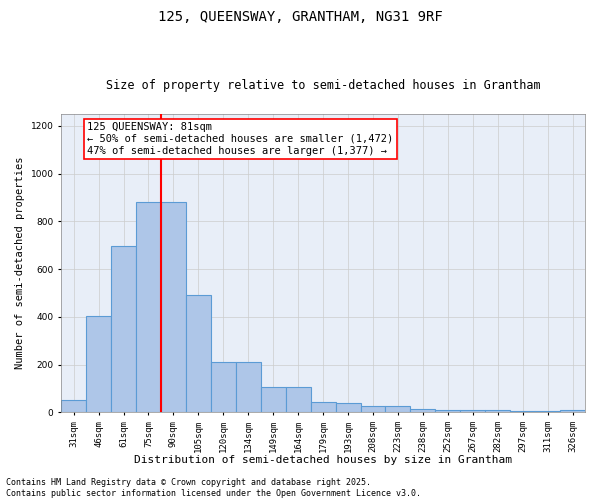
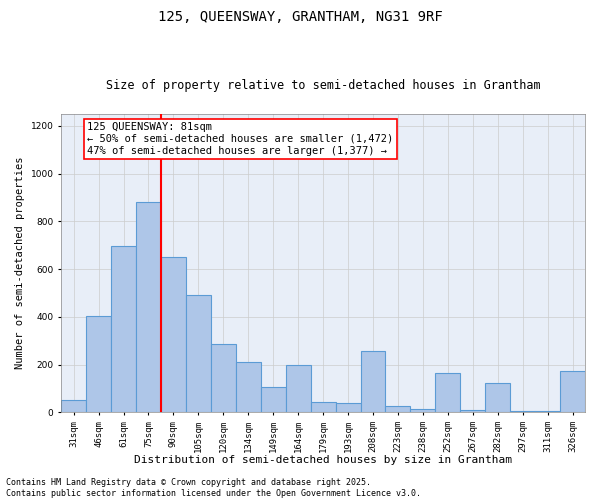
90sqm: 880 -> 650
120sqm: 210 -> 285
164sqm: 105 -> 200
208sqm: 28 -> 255
252sqm: 10 -> 165
282sqm: 10 -> 125
326sqm: 10 -> 175
